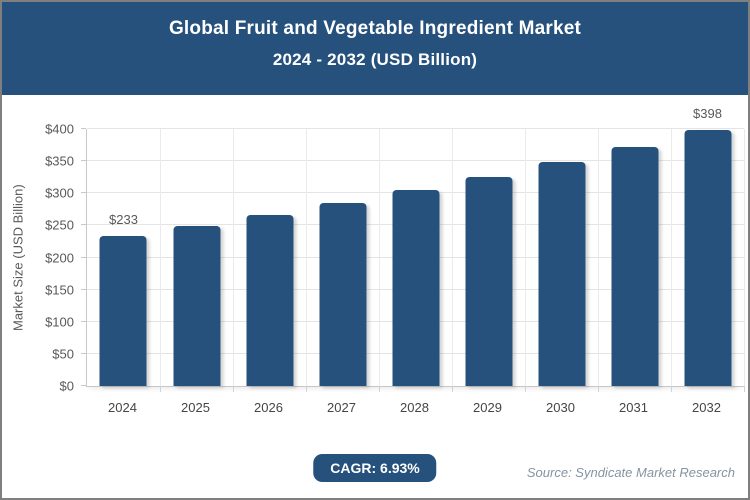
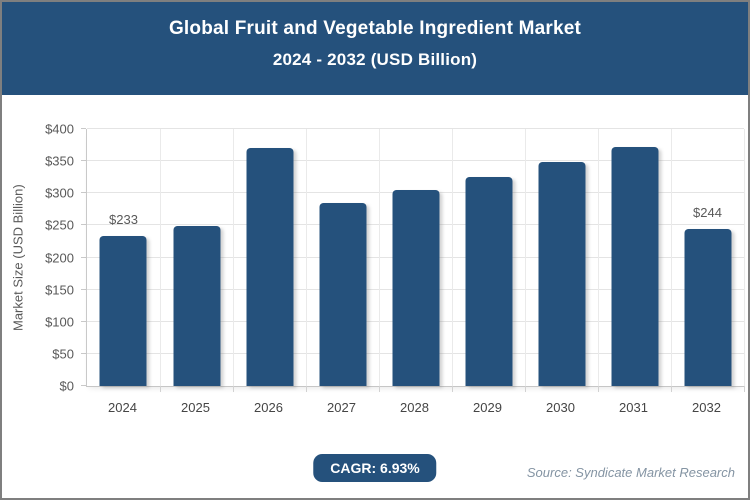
2026: $270 -> $370
2032: $398 -> $244
